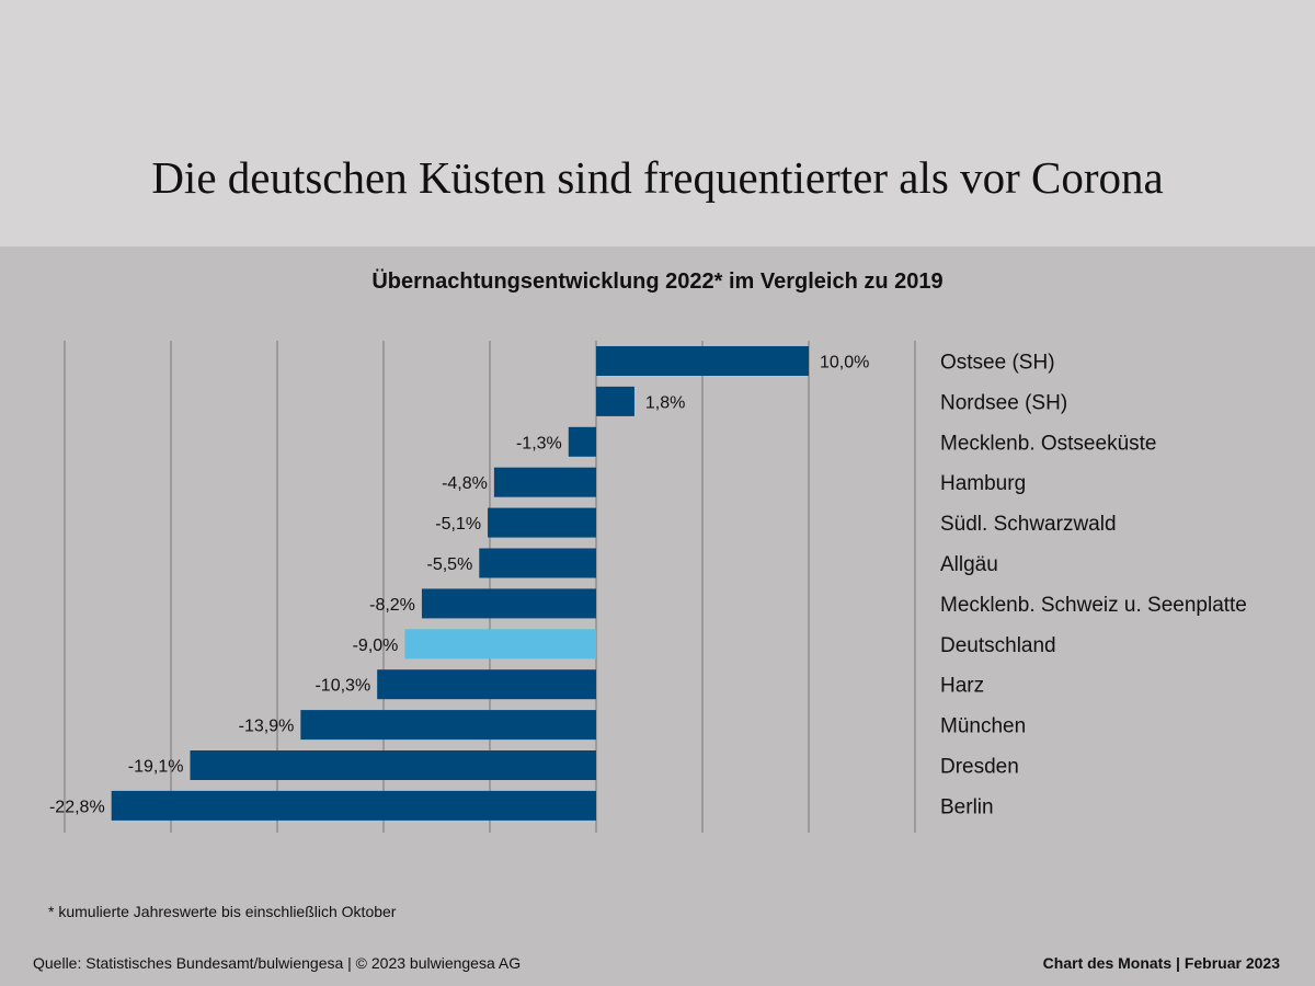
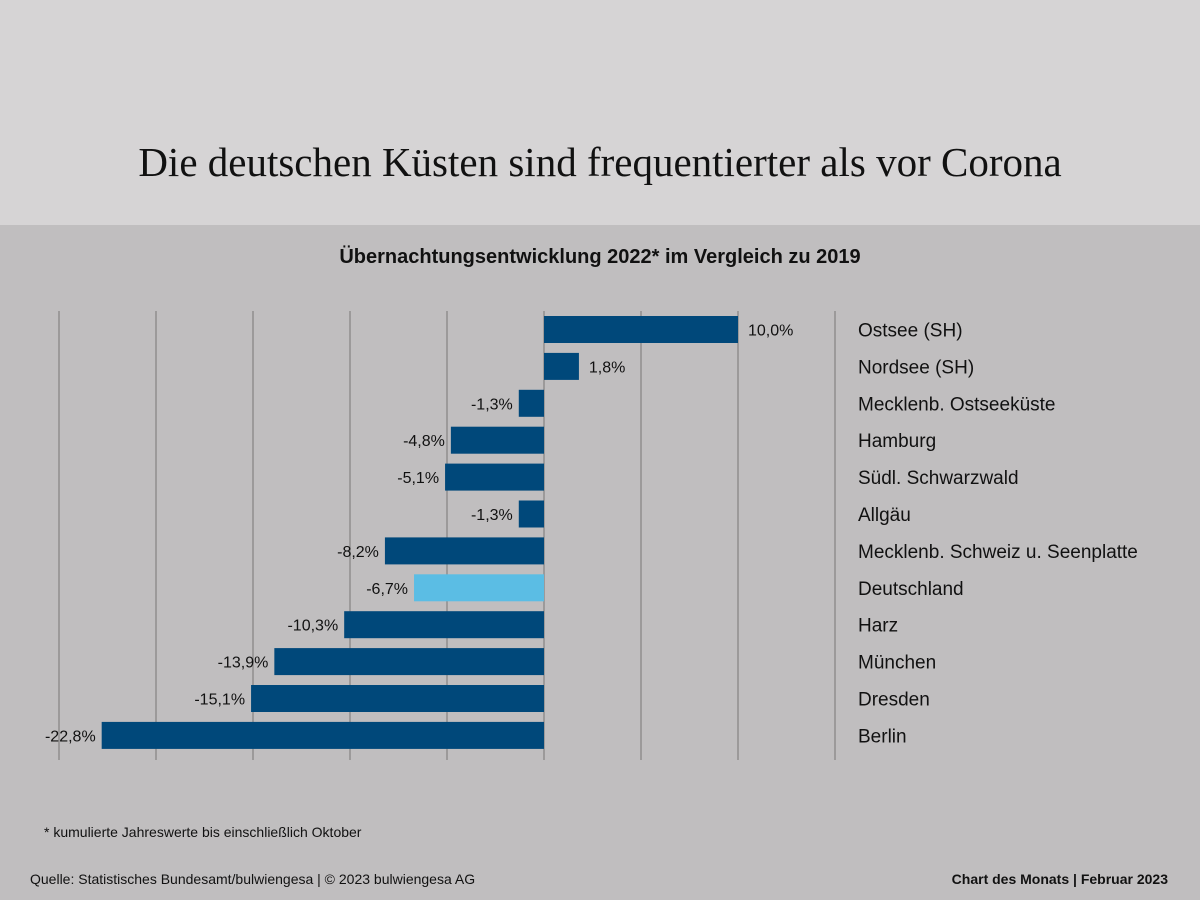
Allgäu: -5,5% -> -1,3%
Deutschland: -9,0% -> -6,7%
Dresden: -19,1% -> -15,1%
